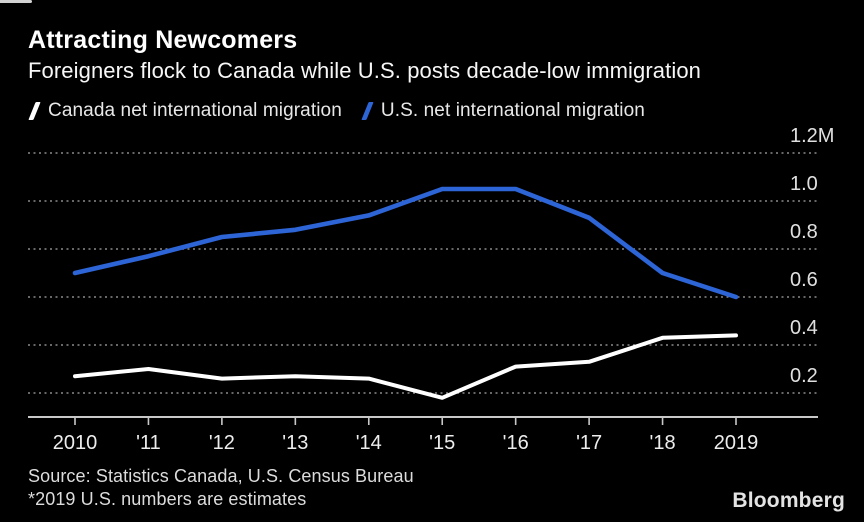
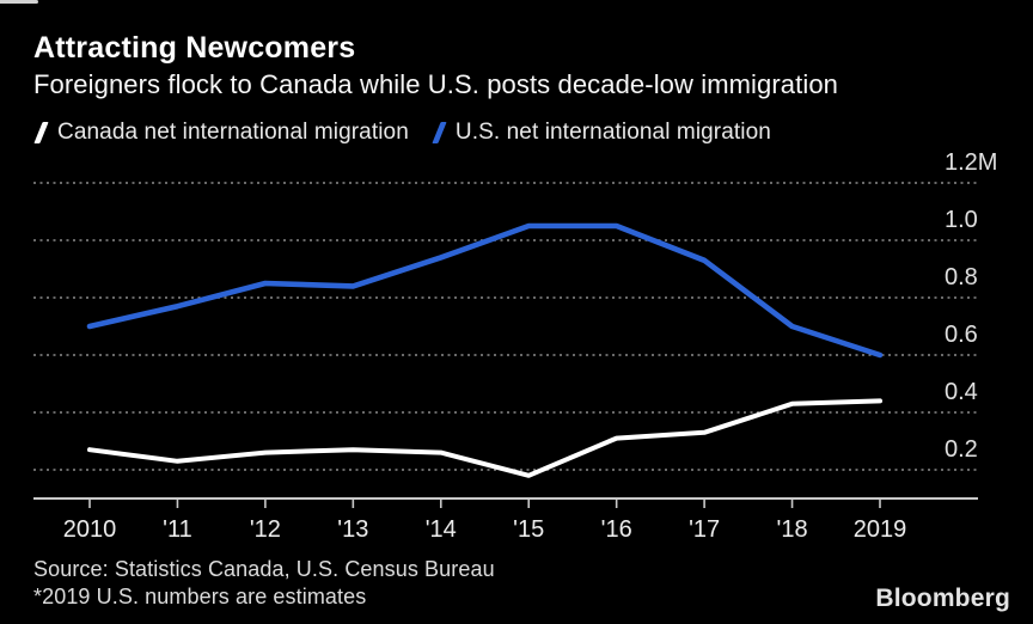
Canada net international migration/'11: 0.30M -> 0.23M
U.S. net international migration/'13: 0.88M -> 0.84M
